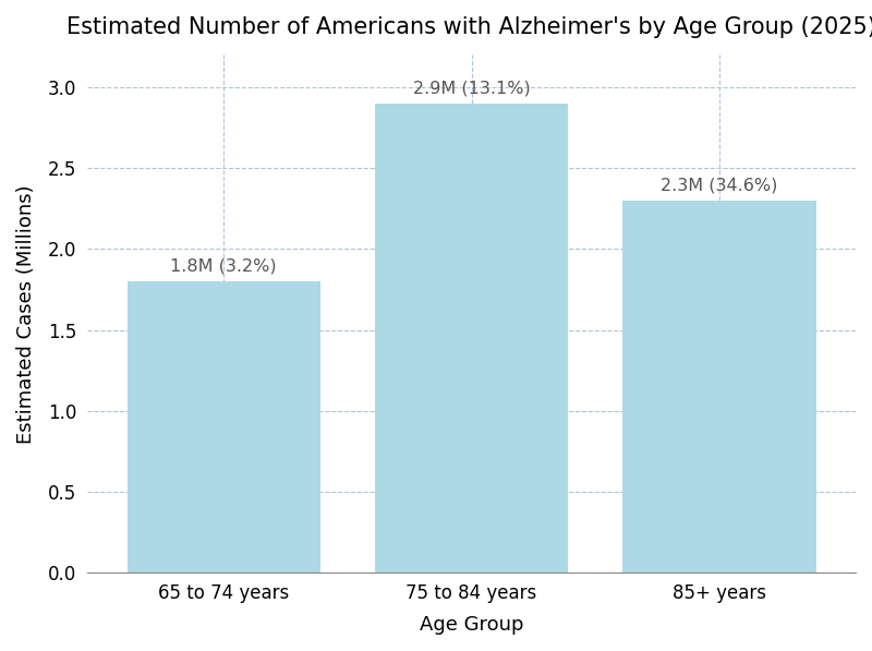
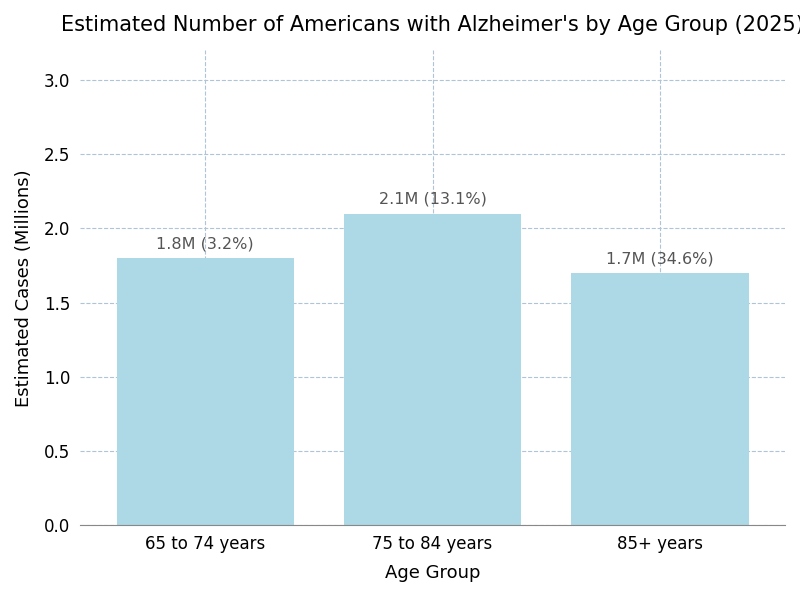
75 to 84 years: 2.9M -> 2.1M
85+ years: 2.3M -> 1.7M
